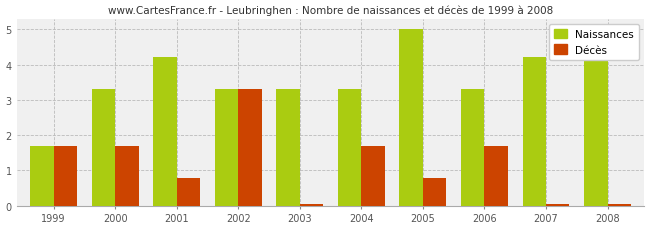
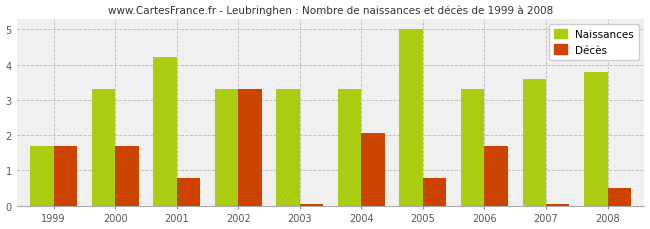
Décès/2004: 1.70 -> 2.05
Naissances/2007: 4.2 -> 3.6
Naissances/2008: 4.2 -> 3.8
Décès/2008: 0.05 -> 0.50
